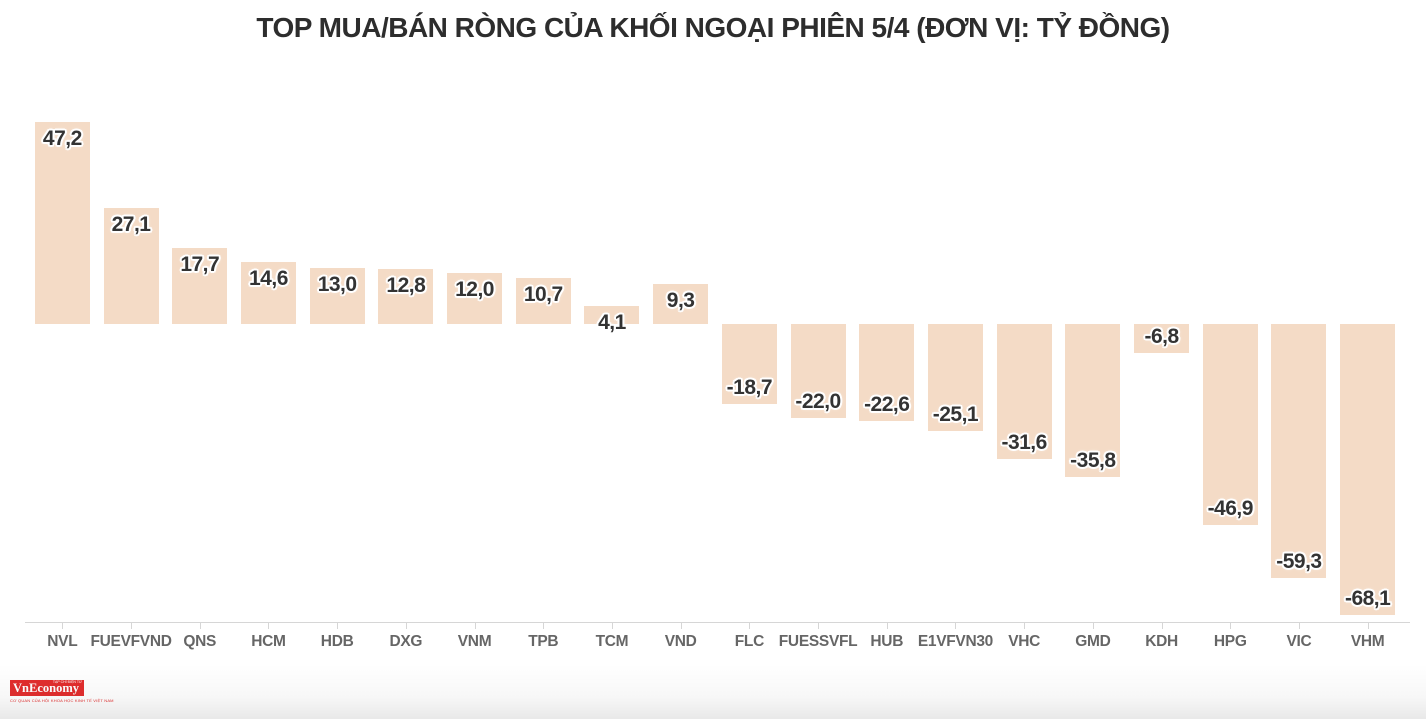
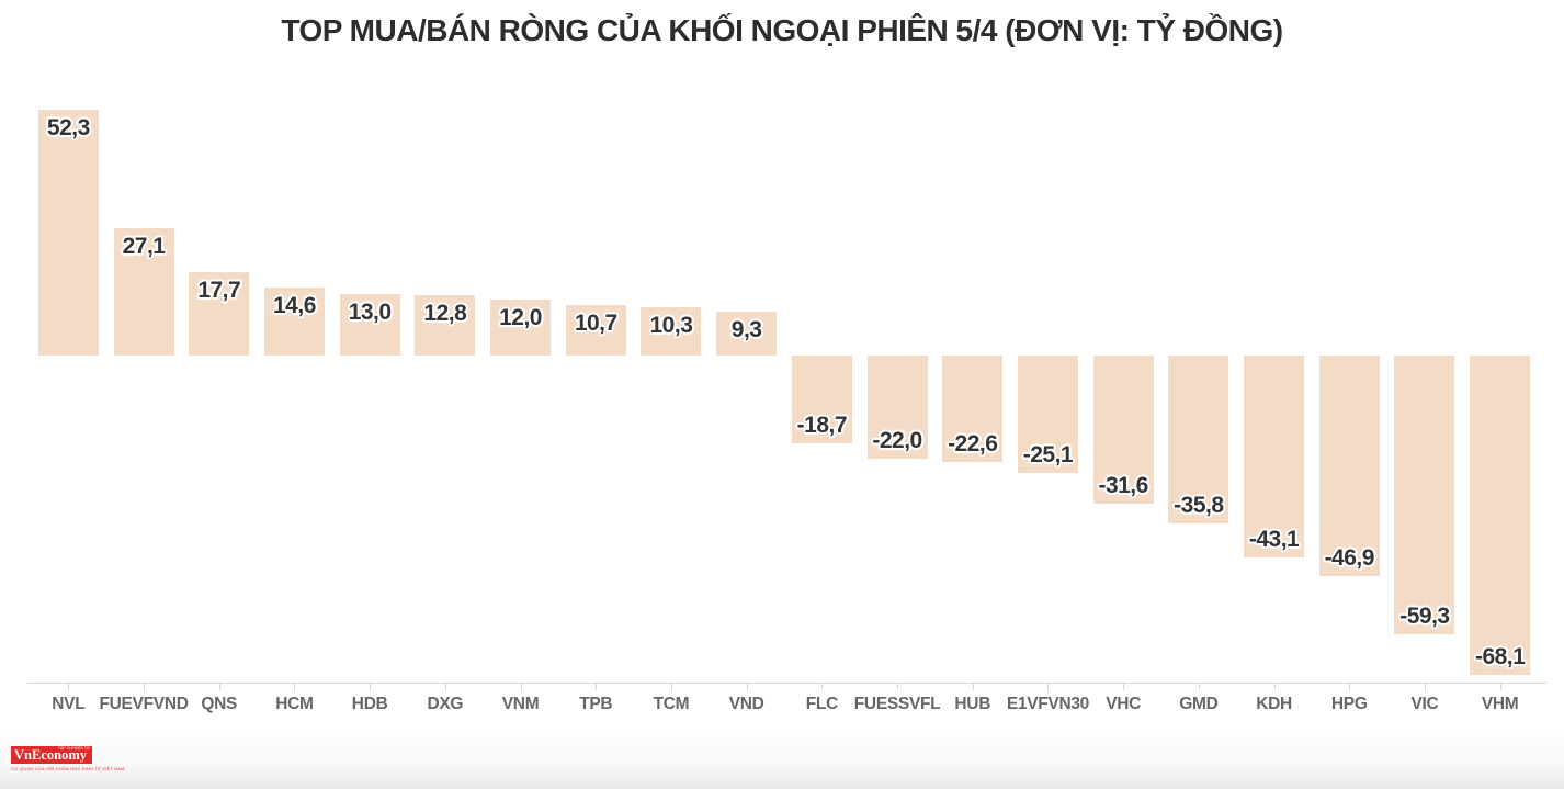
NVL: 47,2 -> 52,3
TCM: 4,1 -> 10,3
KDH: -6,8 -> -43,1
